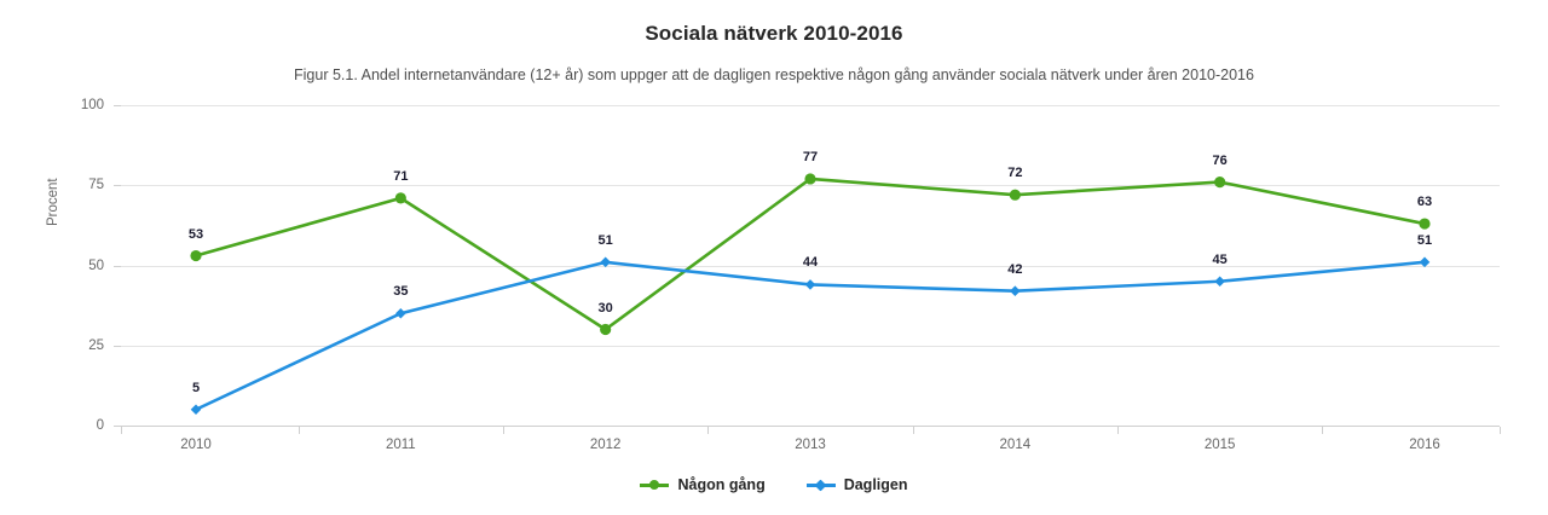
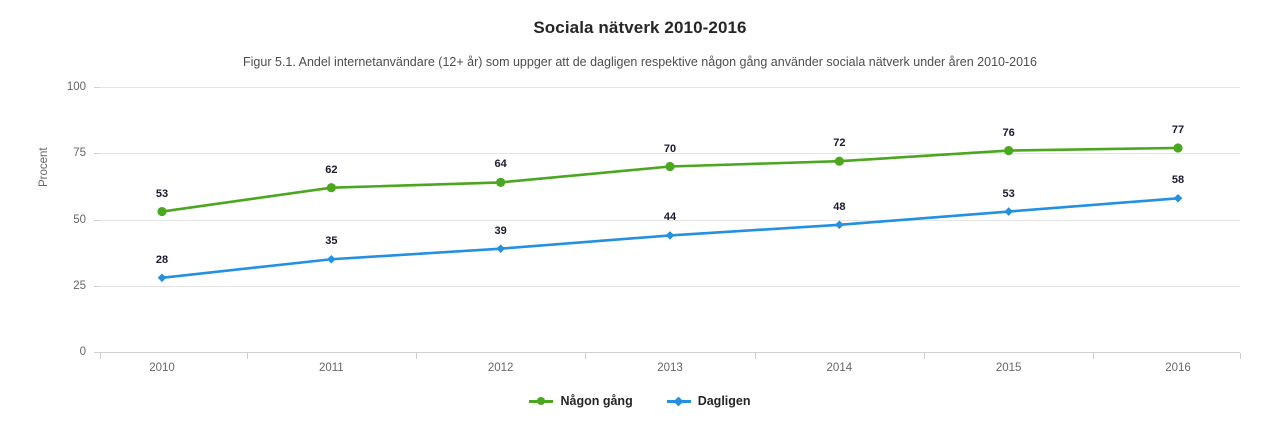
Dagligen/2010: 5 -> 28
Någon gång/2011: 71 -> 62
Någon gång/2012: 30 -> 64
Dagligen/2012: 51 -> 39
Någon gång/2013: 77 -> 70
Dagligen/2014: 42 -> 48
Dagligen/2015: 45 -> 53
Någon gång/2016: 63 -> 77
Dagligen/2016: 51 -> 58
